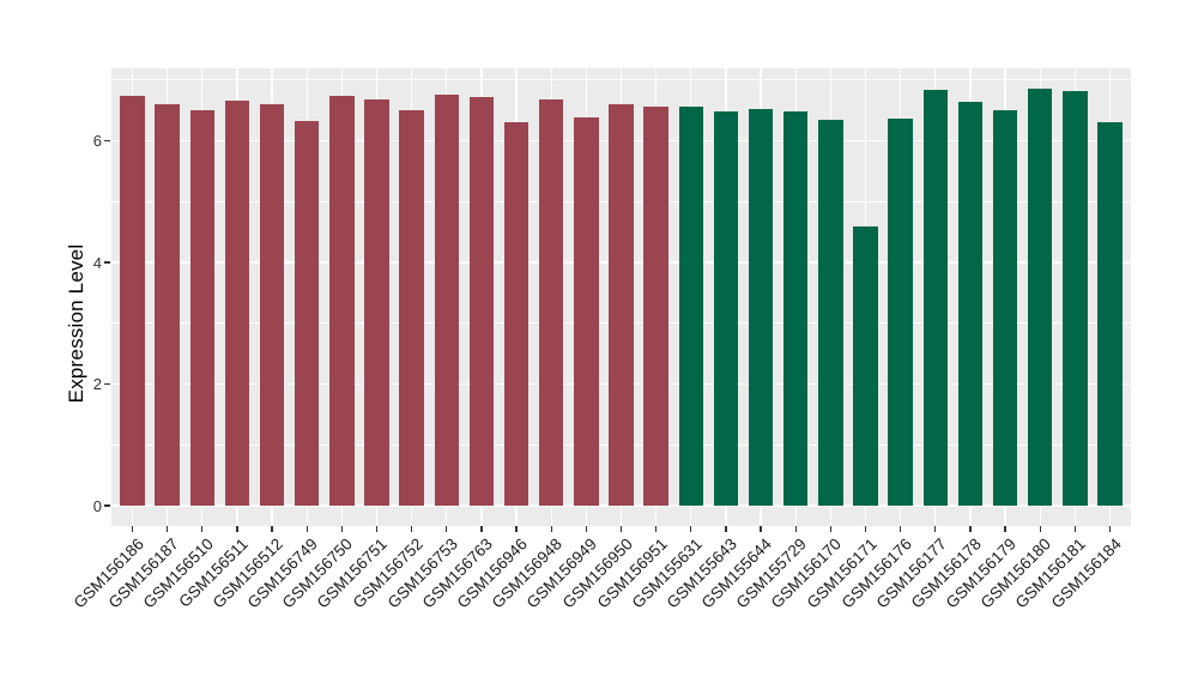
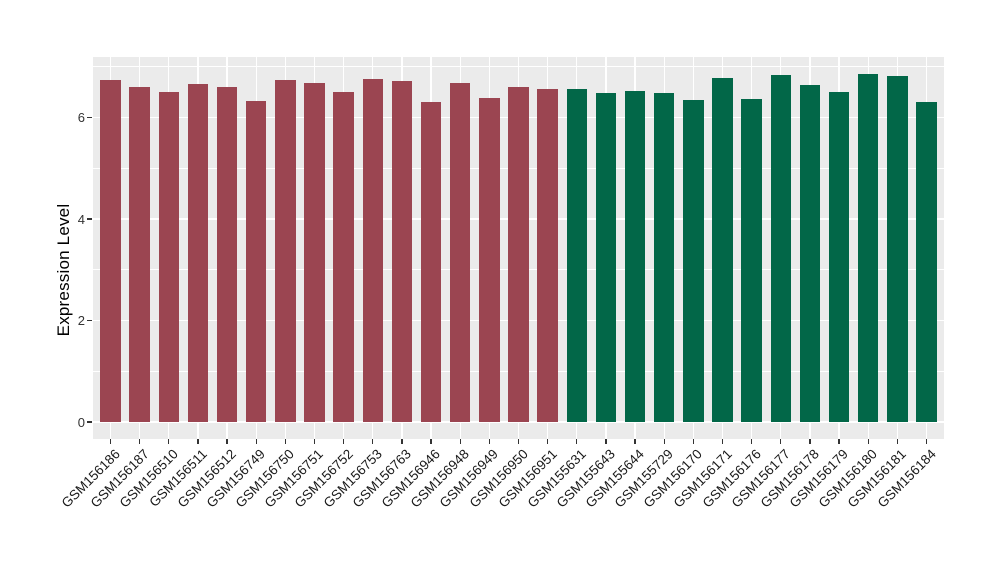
GSM156171: 4.6 -> 6.8
